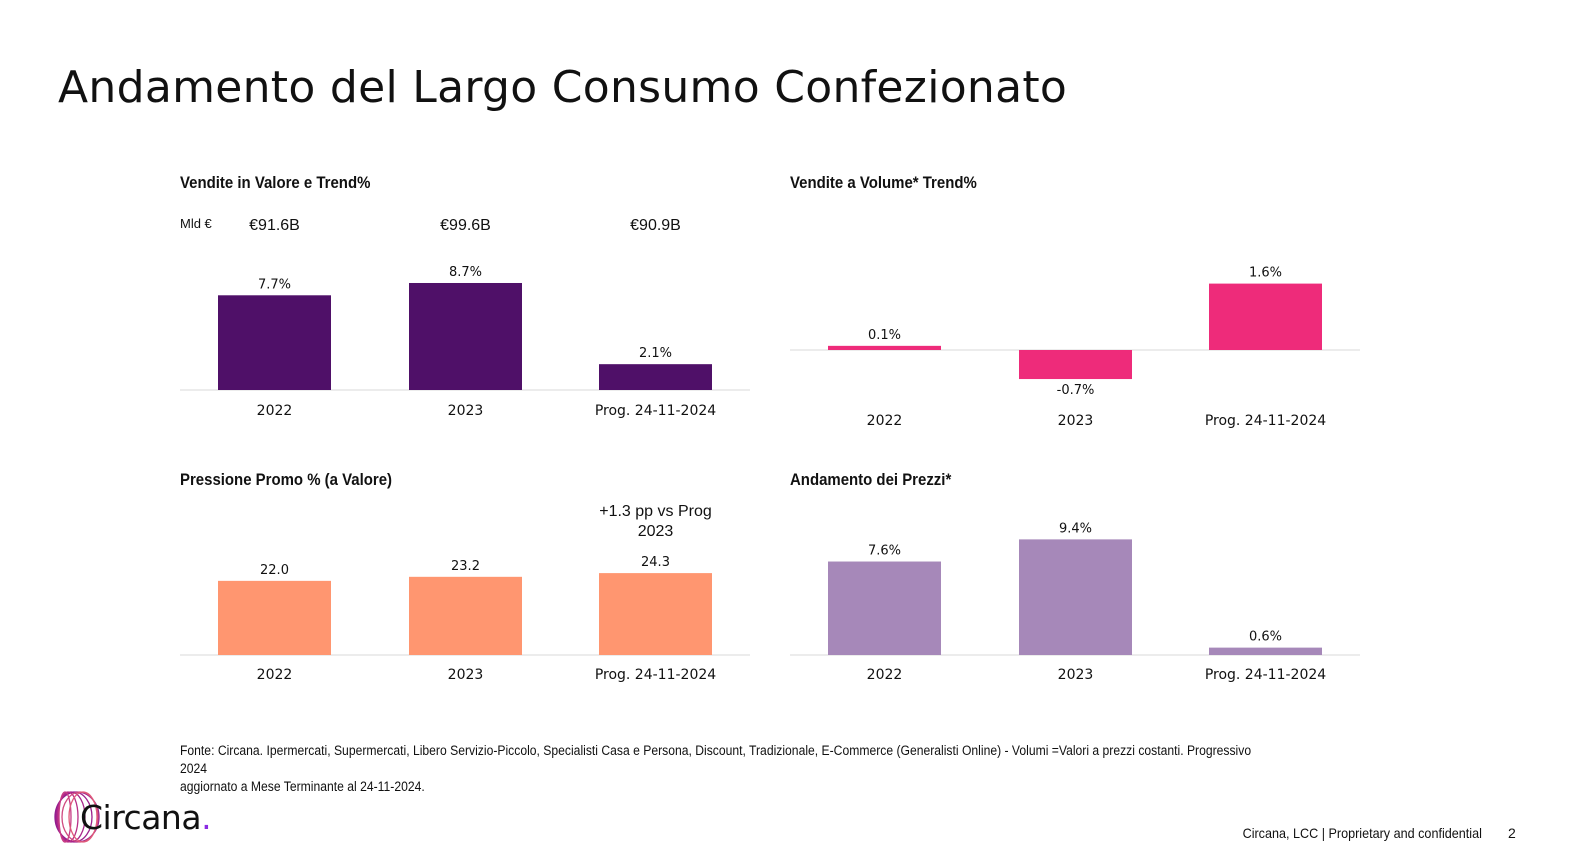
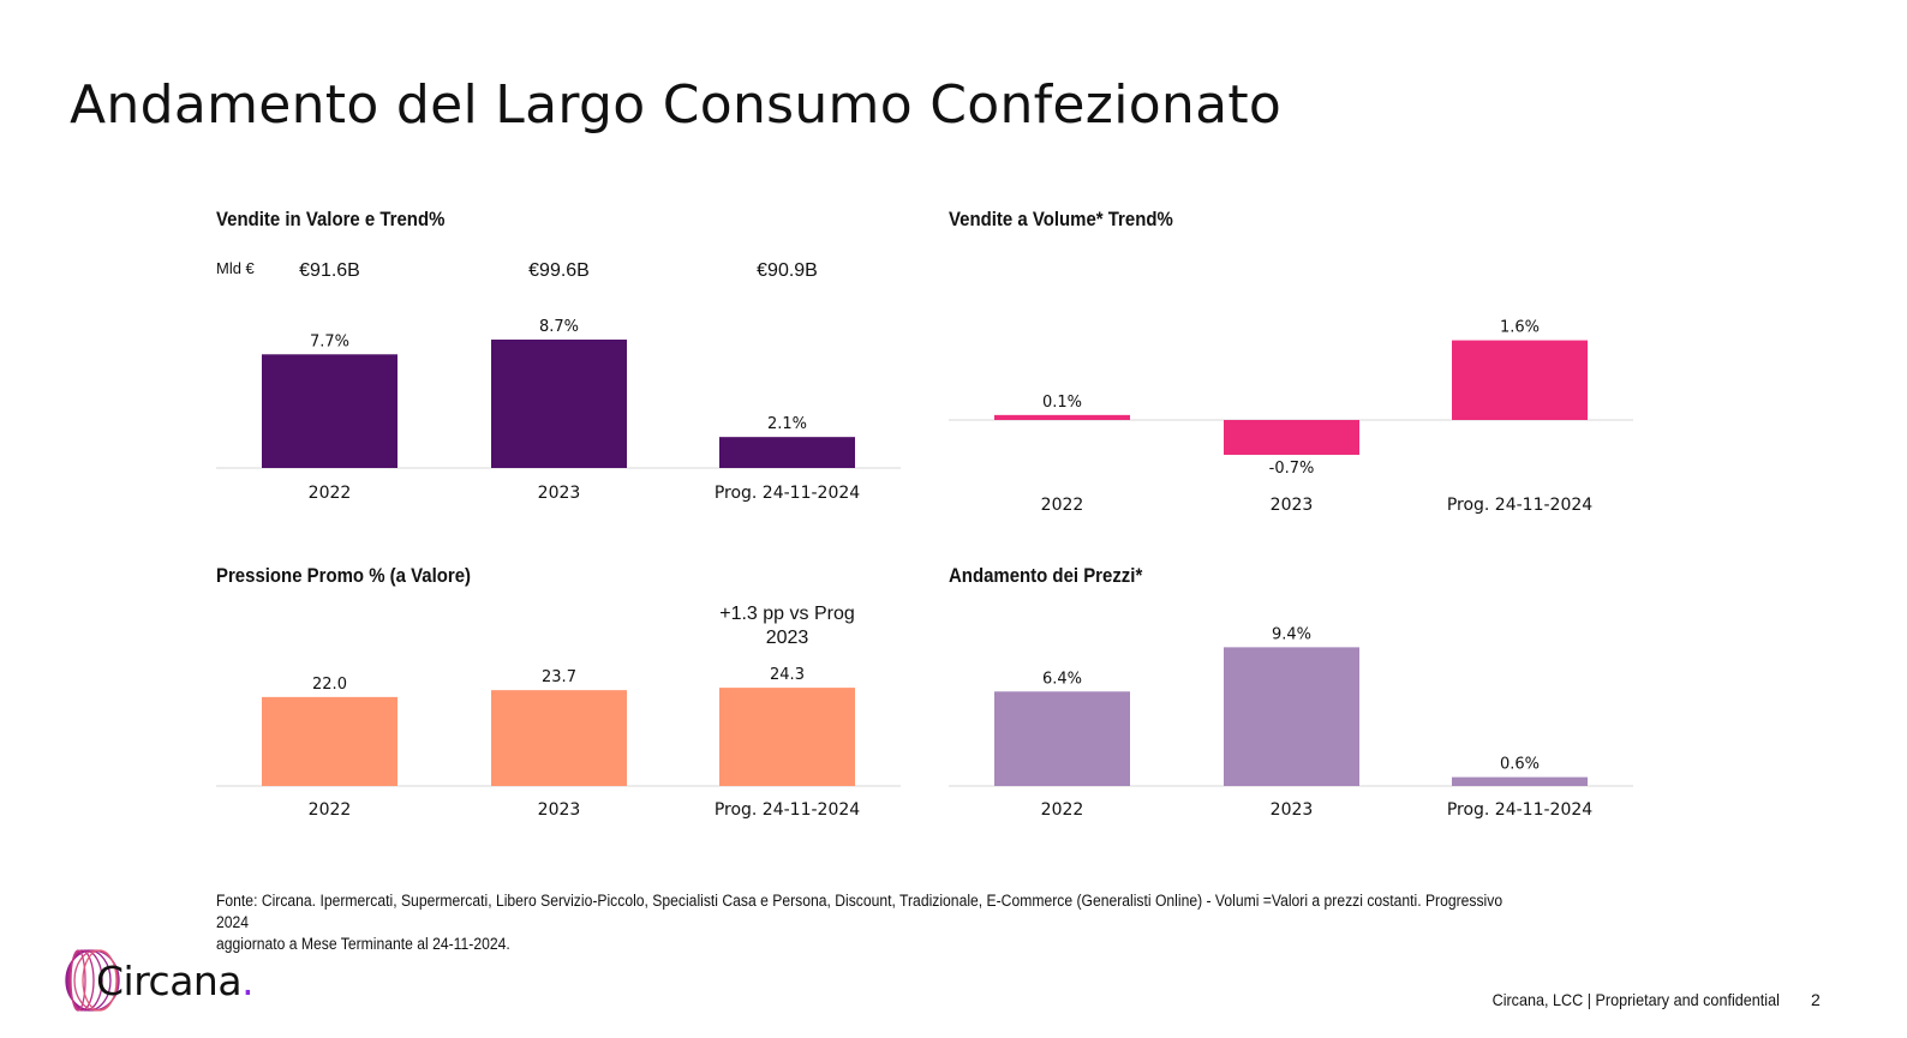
Pressione Promo % (a Valore)/2023: 23.2 -> 23.7
Andamento dei Prezzi*/2022: 7.6% -> 6.4%
